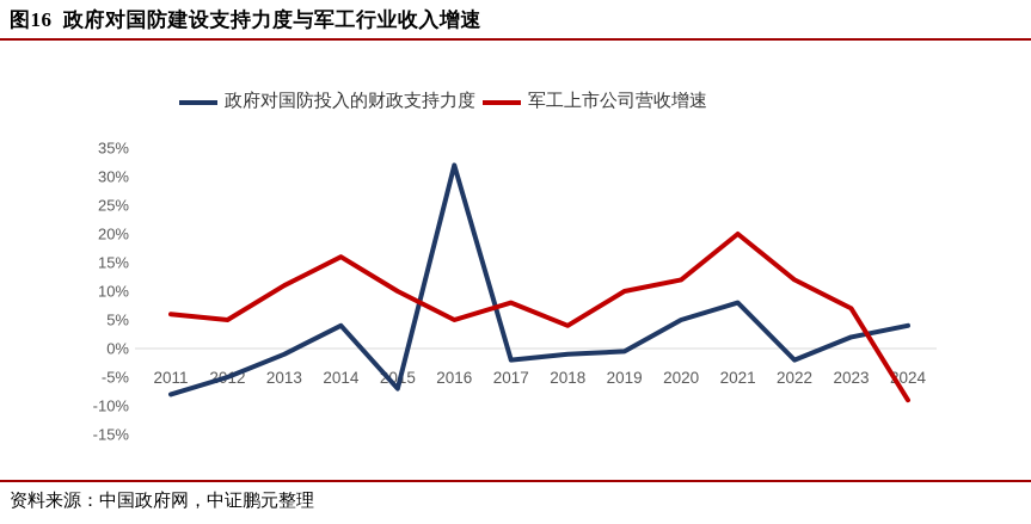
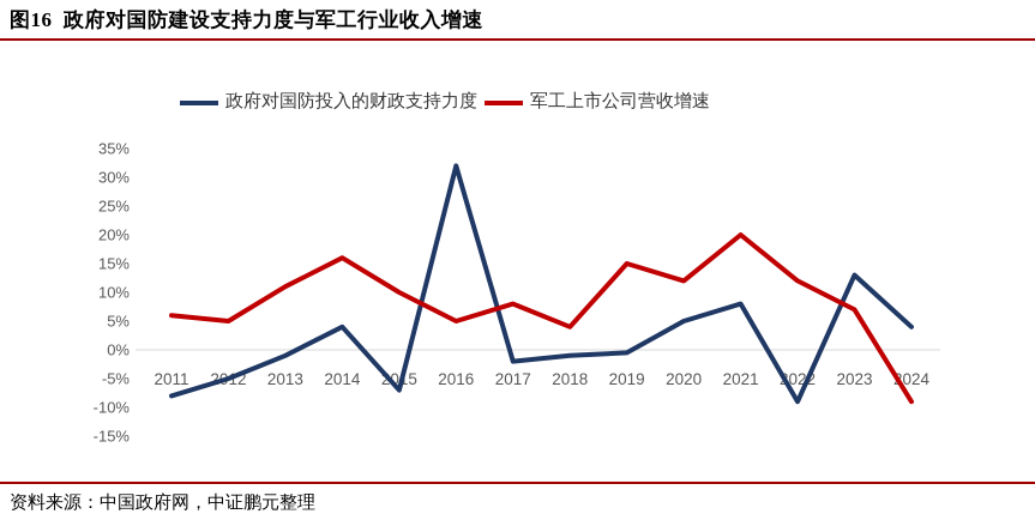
军工上市公司营收增速/2019: 10% -> 15%
政府对国防投入的财政支持力度/2022: -2% -> -9%
政府对国防投入的财政支持力度/2023: 2% -> 13%
